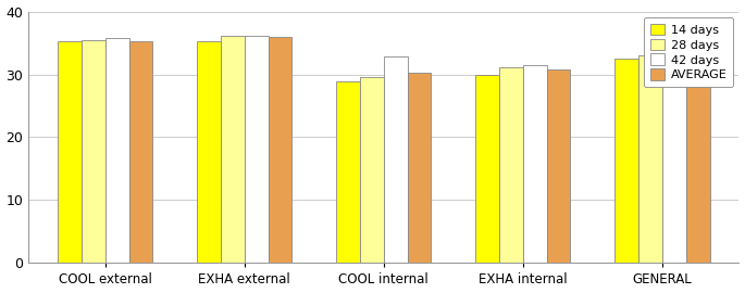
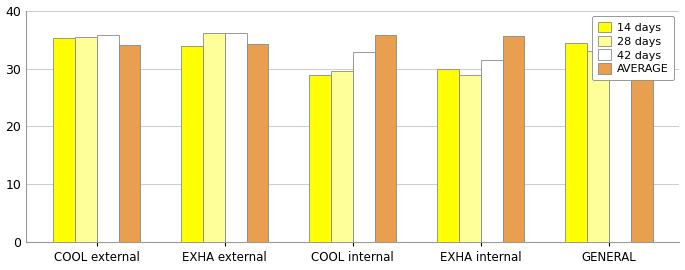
AVERAGE/COOL external: 35.3 -> 34.0
14 days/EXHA external: 35.2 -> 33.8
AVERAGE/EXHA external: 35.9 -> 34.2
AVERAGE/COOL internal: 30.3 -> 35.8
28 days/EXHA internal: 31.1 -> 28.8
AVERAGE/EXHA internal: 30.8 -> 35.6
14 days/GENERAL: 32.5 -> 34.4
